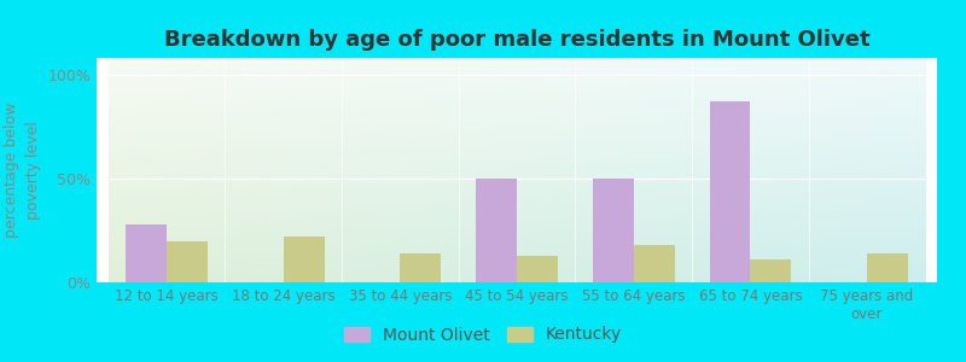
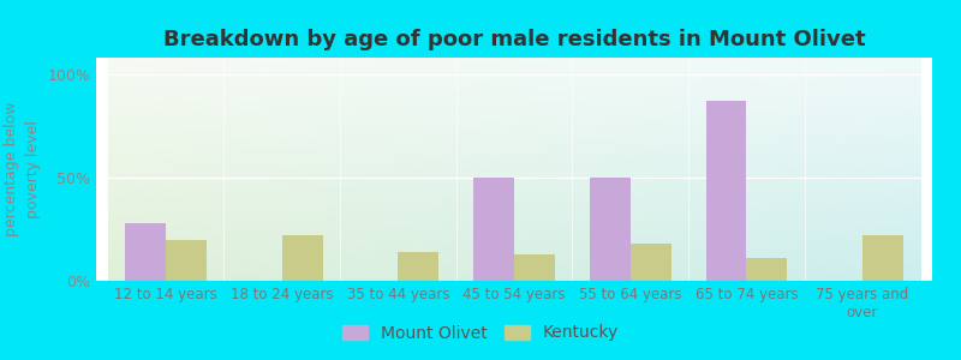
Kentucky/75 years and over: 14% -> 22%
